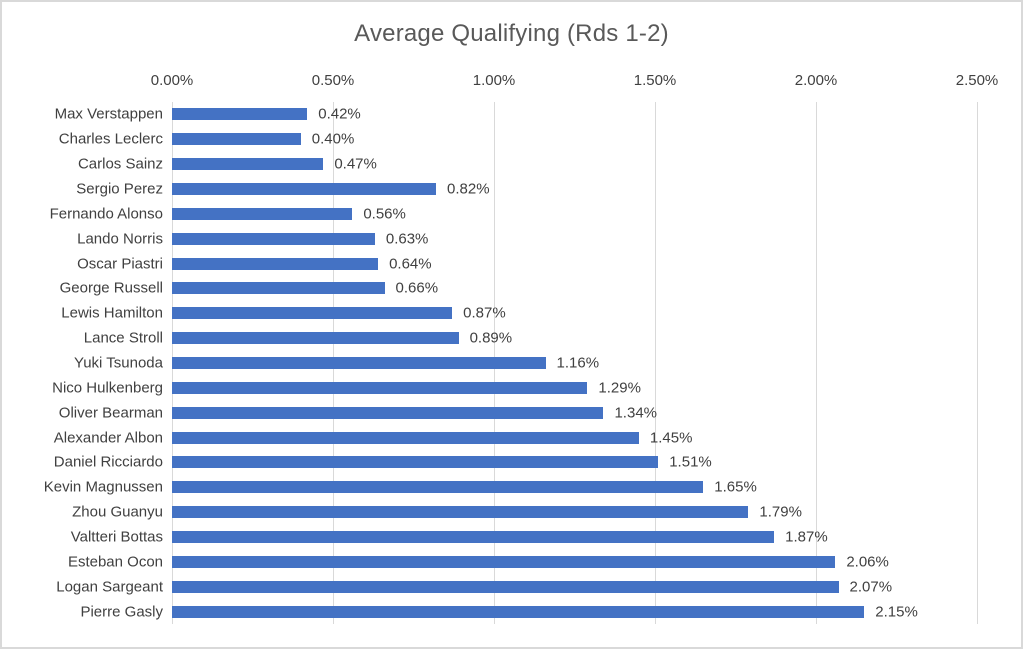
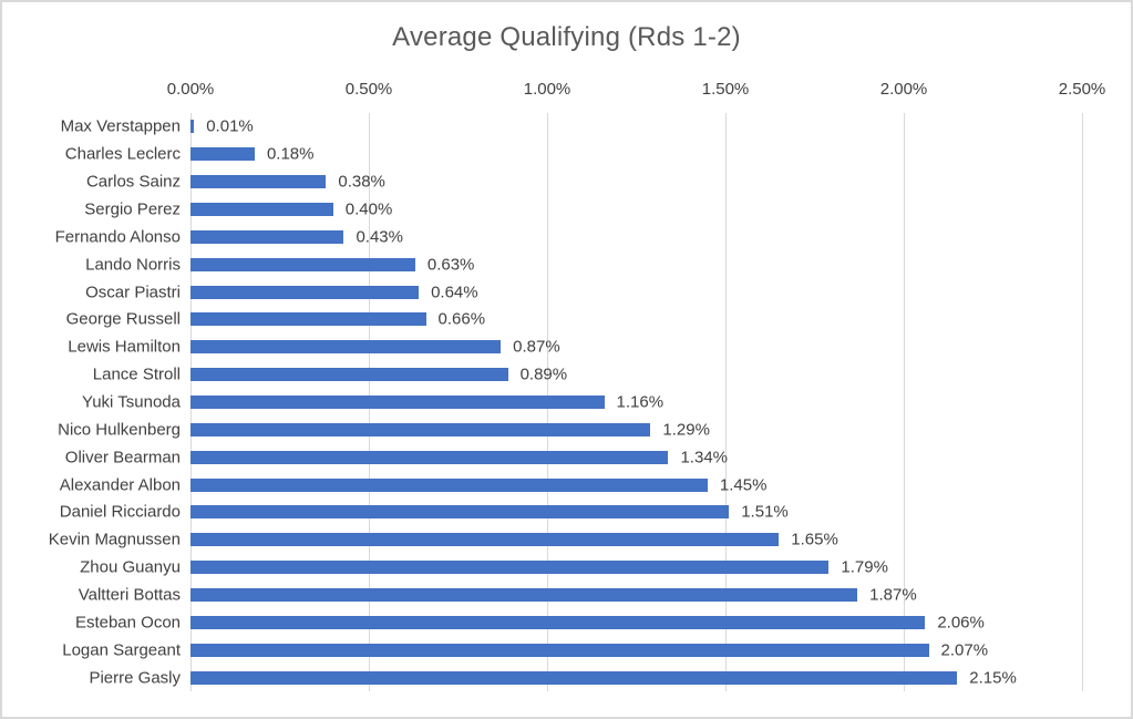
Max Verstappen: 0.42% -> 0.01%
Charles Leclerc: 0.40% -> 0.18%
Carlos Sainz: 0.47% -> 0.38%
Sergio Perez: 0.82% -> 0.40%
Fernando Alonso: 0.56% -> 0.43%
